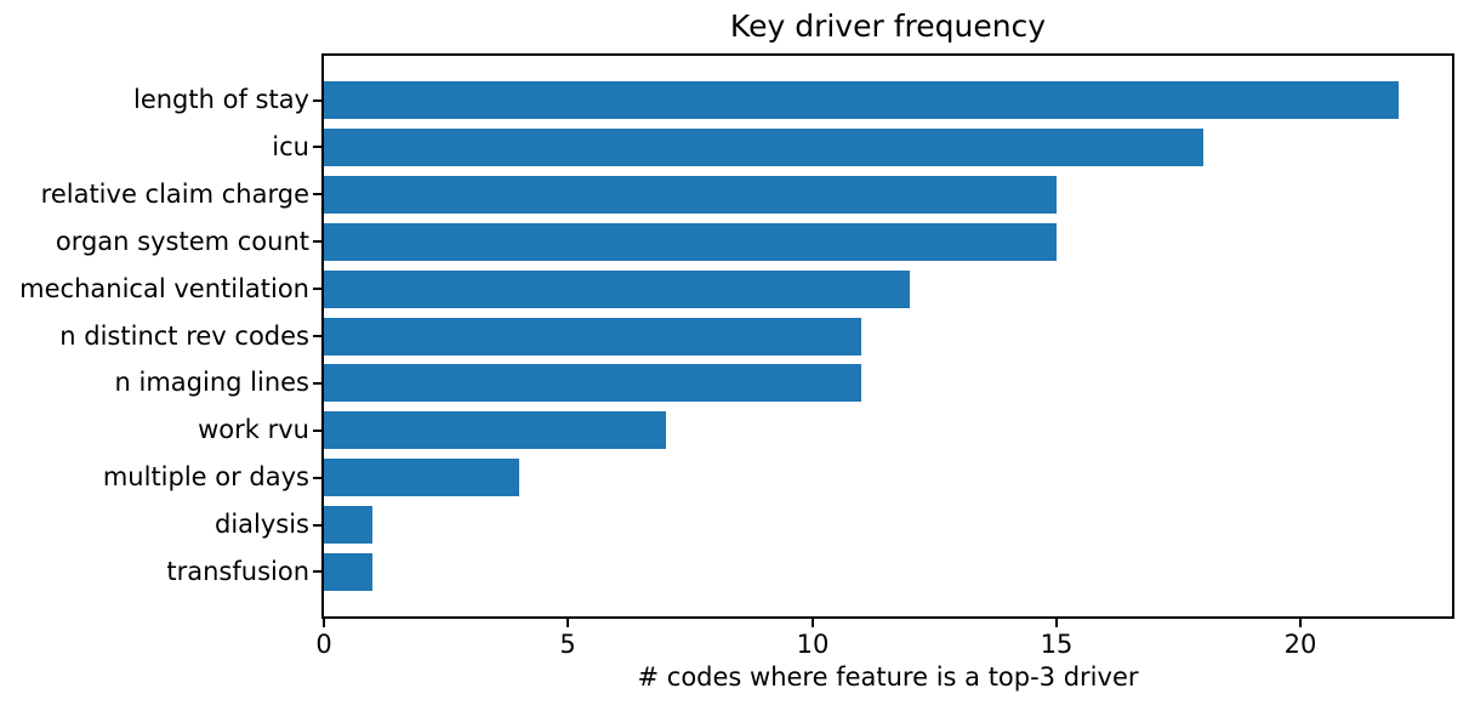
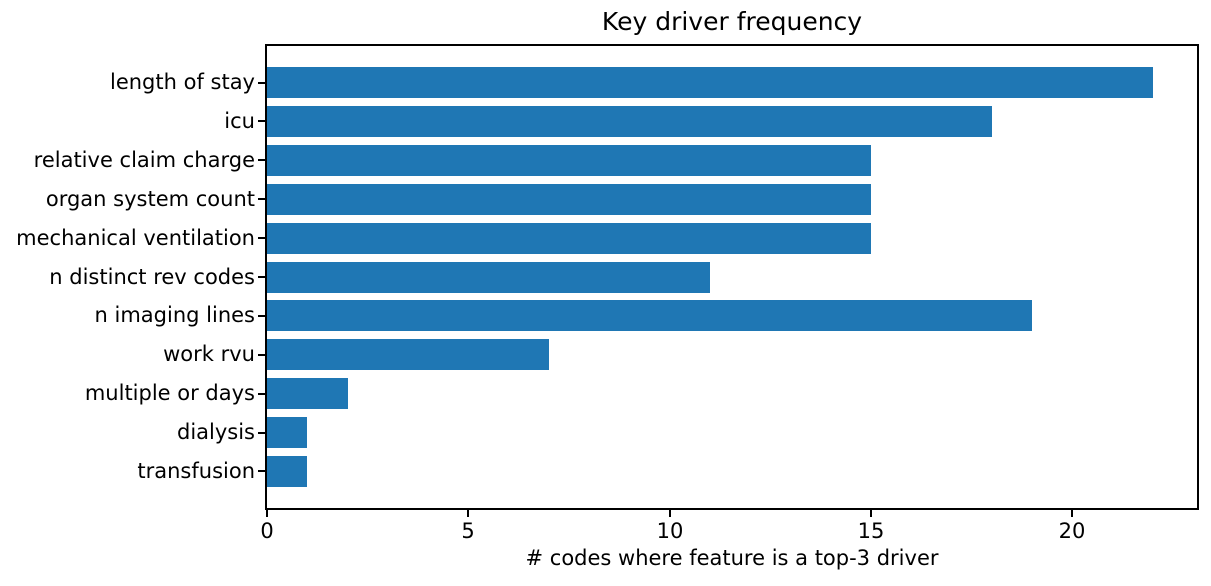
mechanical ventilation: 12 -> 15
n imaging lines: 11 -> 19
multiple or days: 4 -> 2
